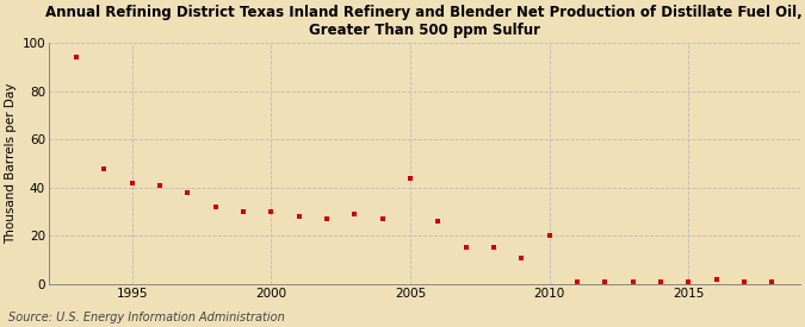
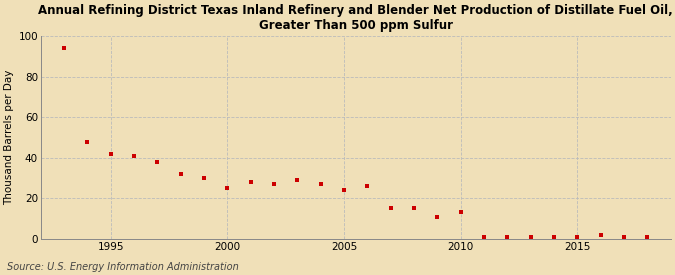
2000: 30 -> 25
2005: 44 -> 24
2010: 20 -> 13
